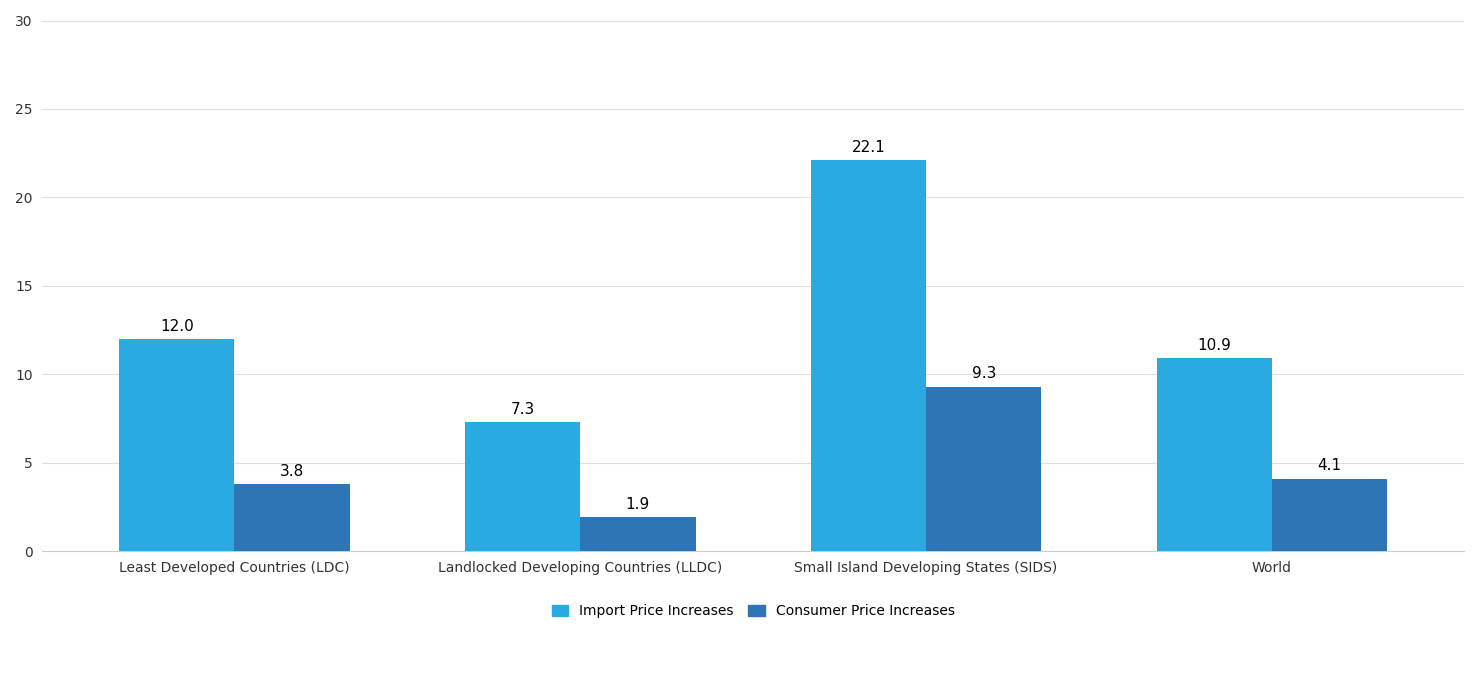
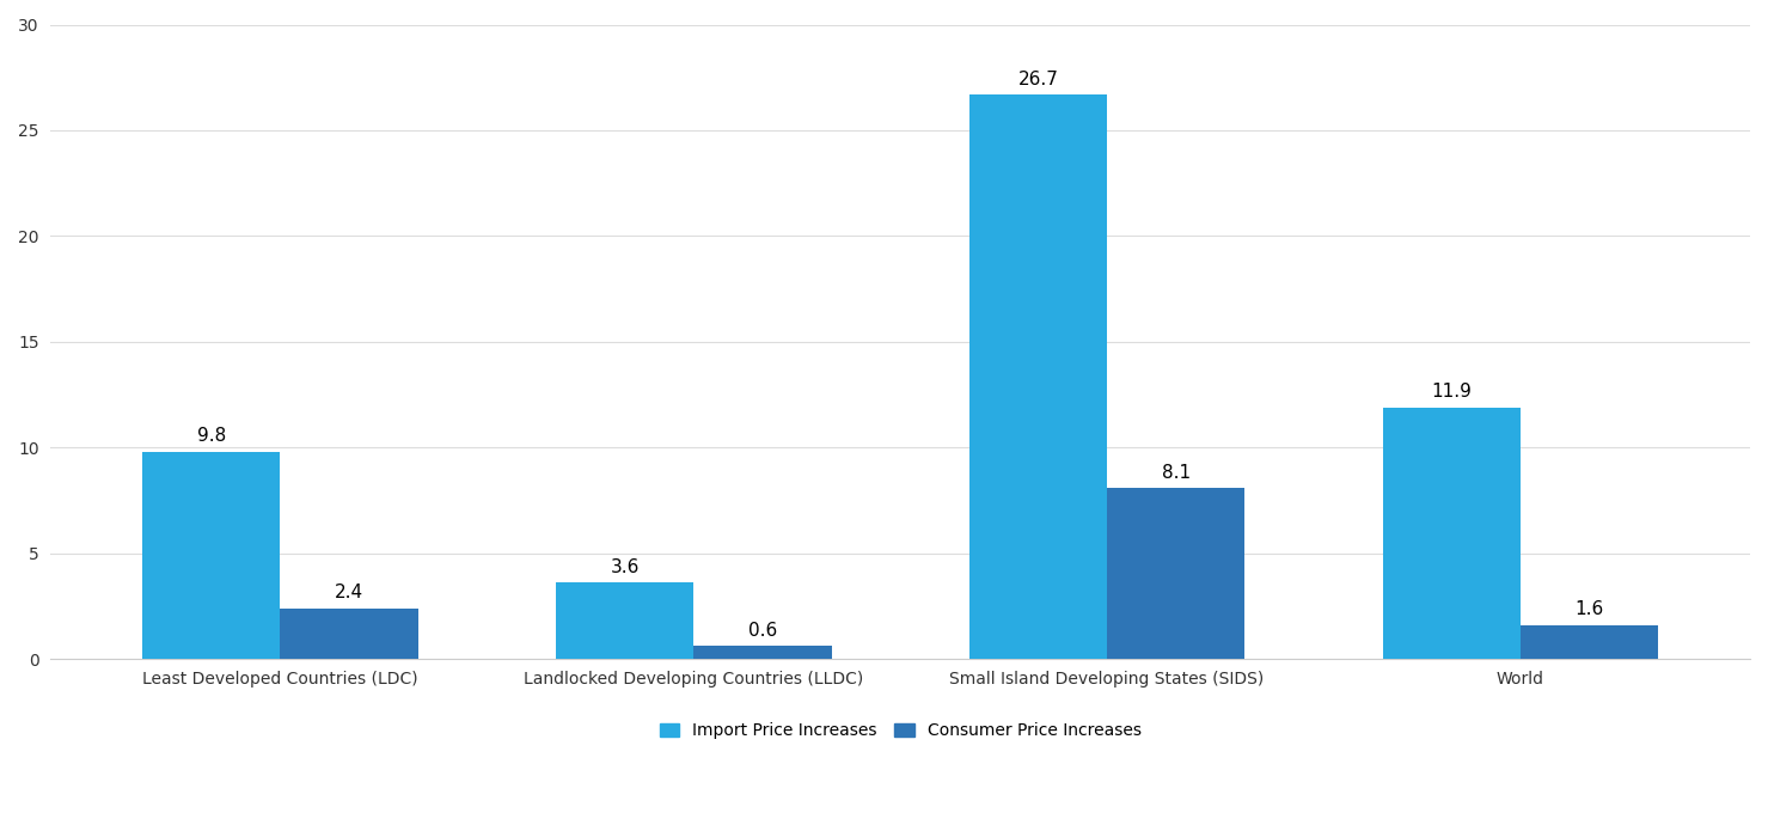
Import Price Increases/Least Developed Countries (LDC): 12.0 -> 9.8
Consumer Price Increases/Least Developed Countries (LDC): 3.8 -> 2.4
Import Price Increases/Landlocked Developing Countries (LLDC): 7.3 -> 3.6
Consumer Price Increases/Landlocked Developing Countries (LLDC): 1.9 -> 0.6
Import Price Increases/Small Island Developing States (SIDS): 22.1 -> 26.7
Consumer Price Increases/Small Island Developing States (SIDS): 9.3 -> 8.1
Import Price Increases/World: 10.9 -> 11.9
Consumer Price Increases/World: 4.1 -> 1.6
